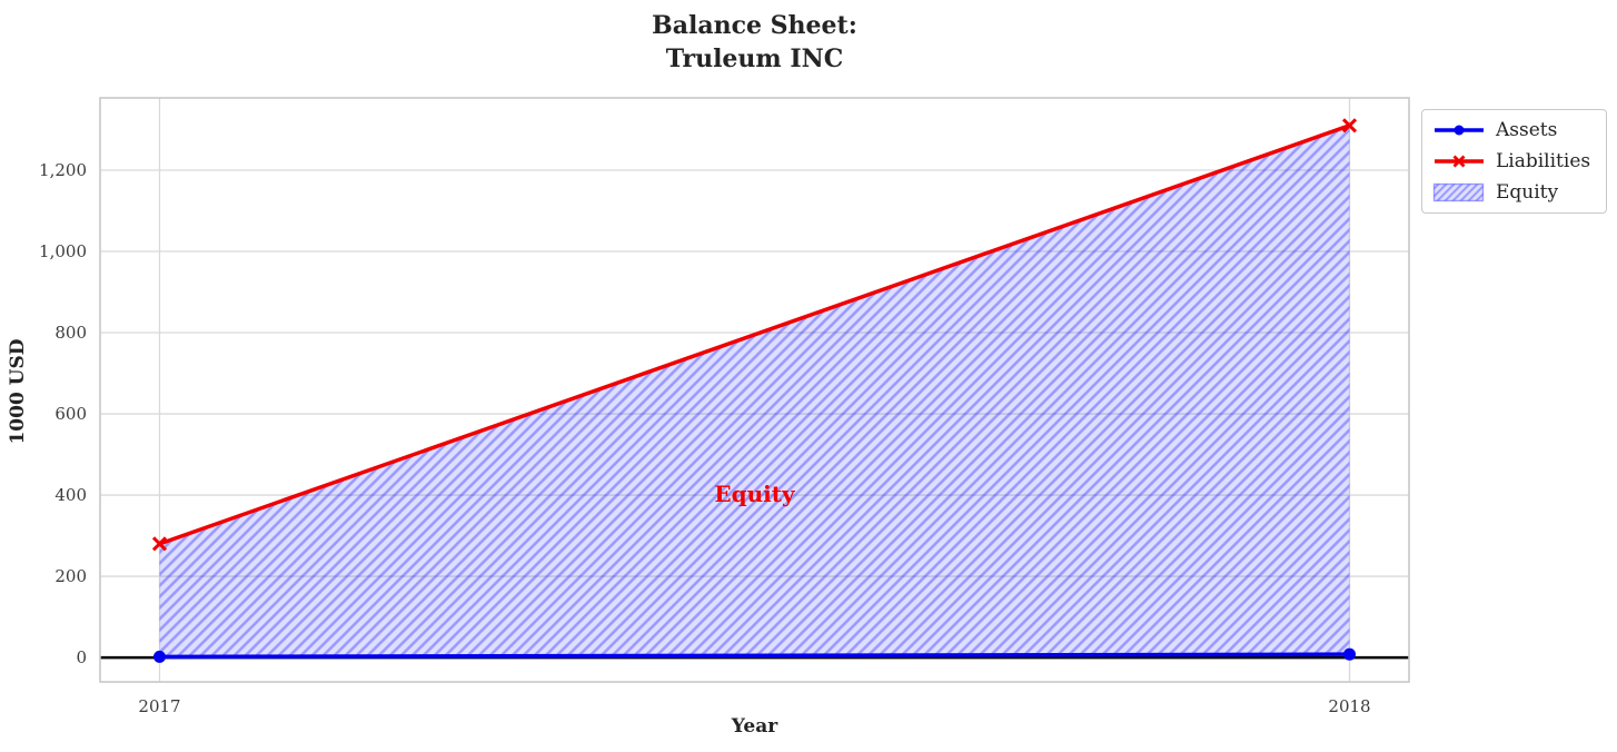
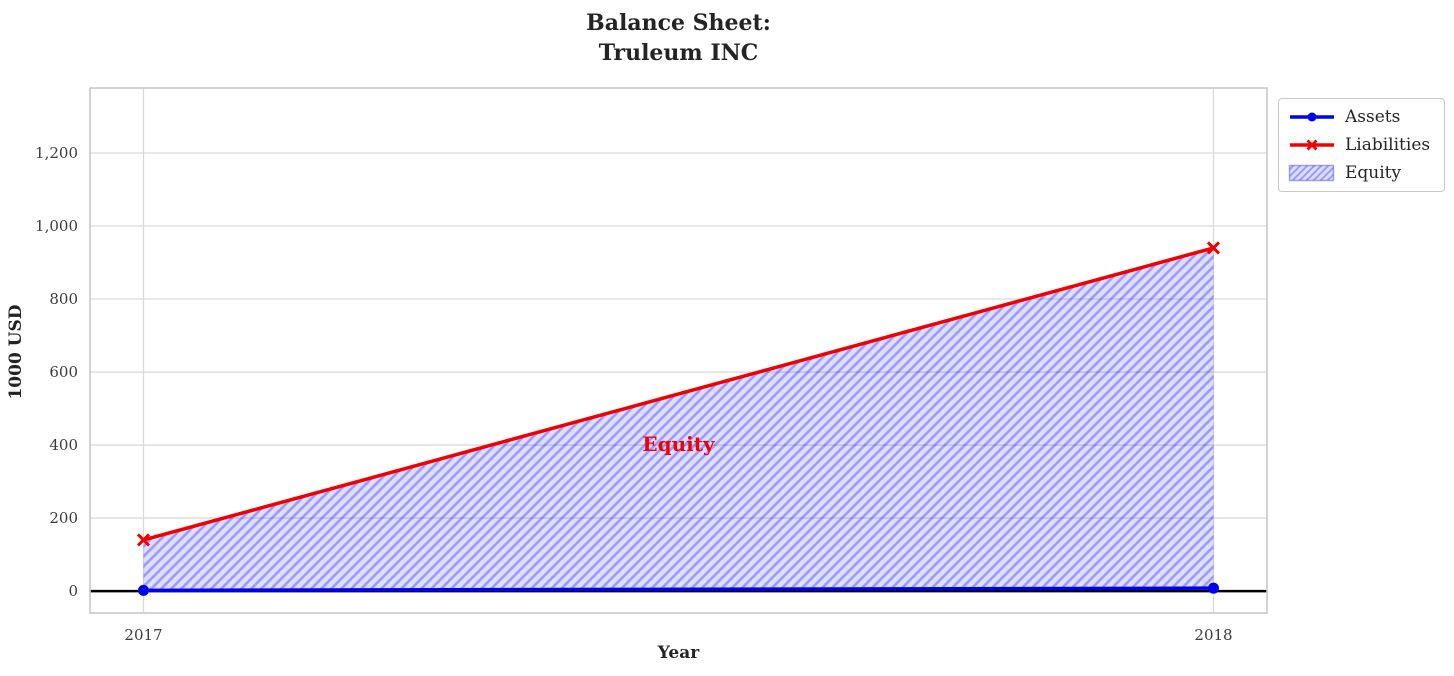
Liabilities/2017: 280 -> 140
Liabilities/2018: 1310 -> 940
